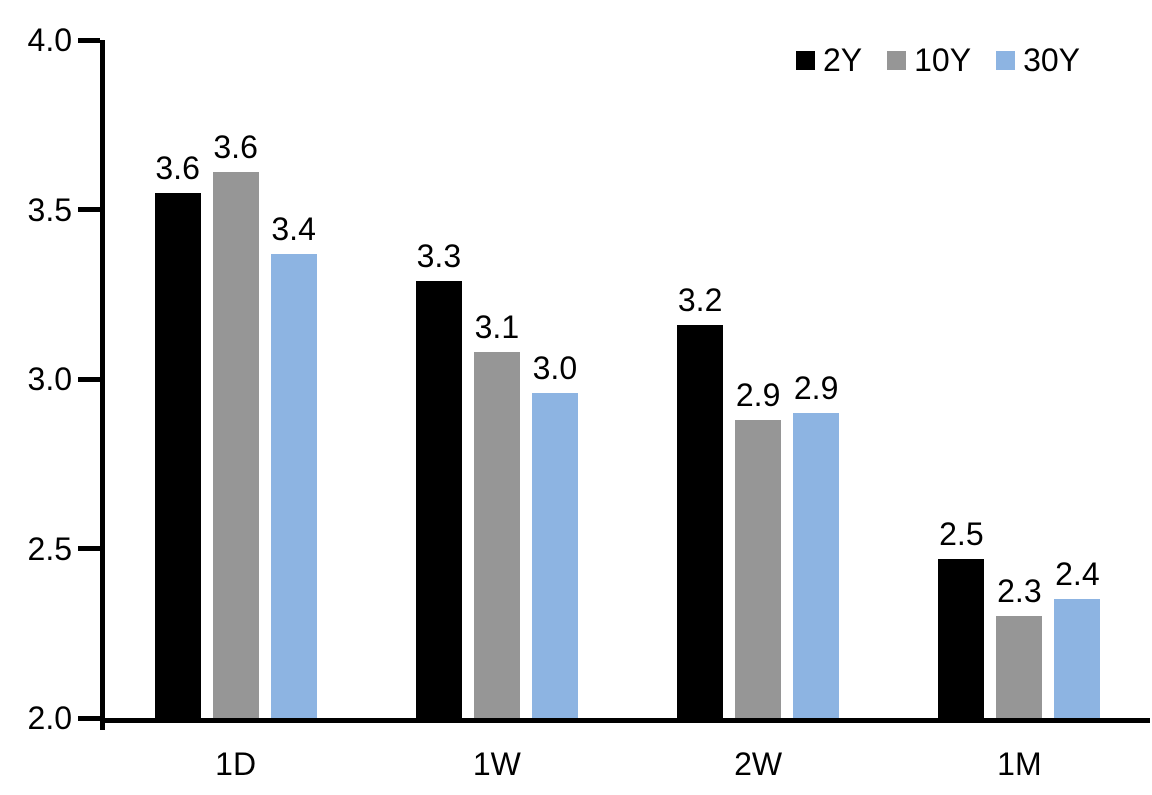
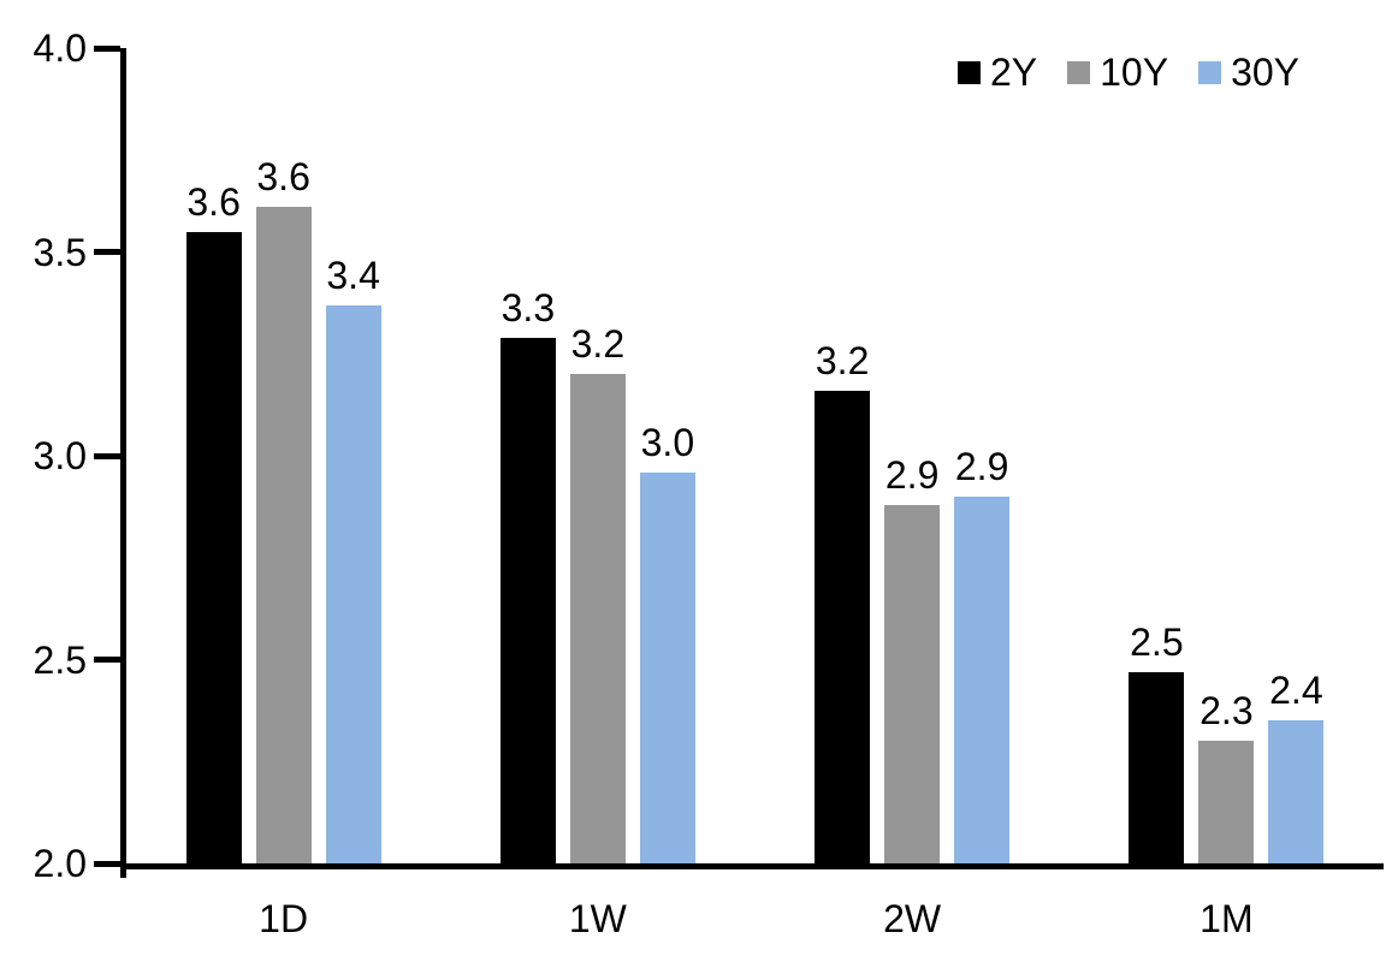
10Y/1W: 3.1 -> 3.2
